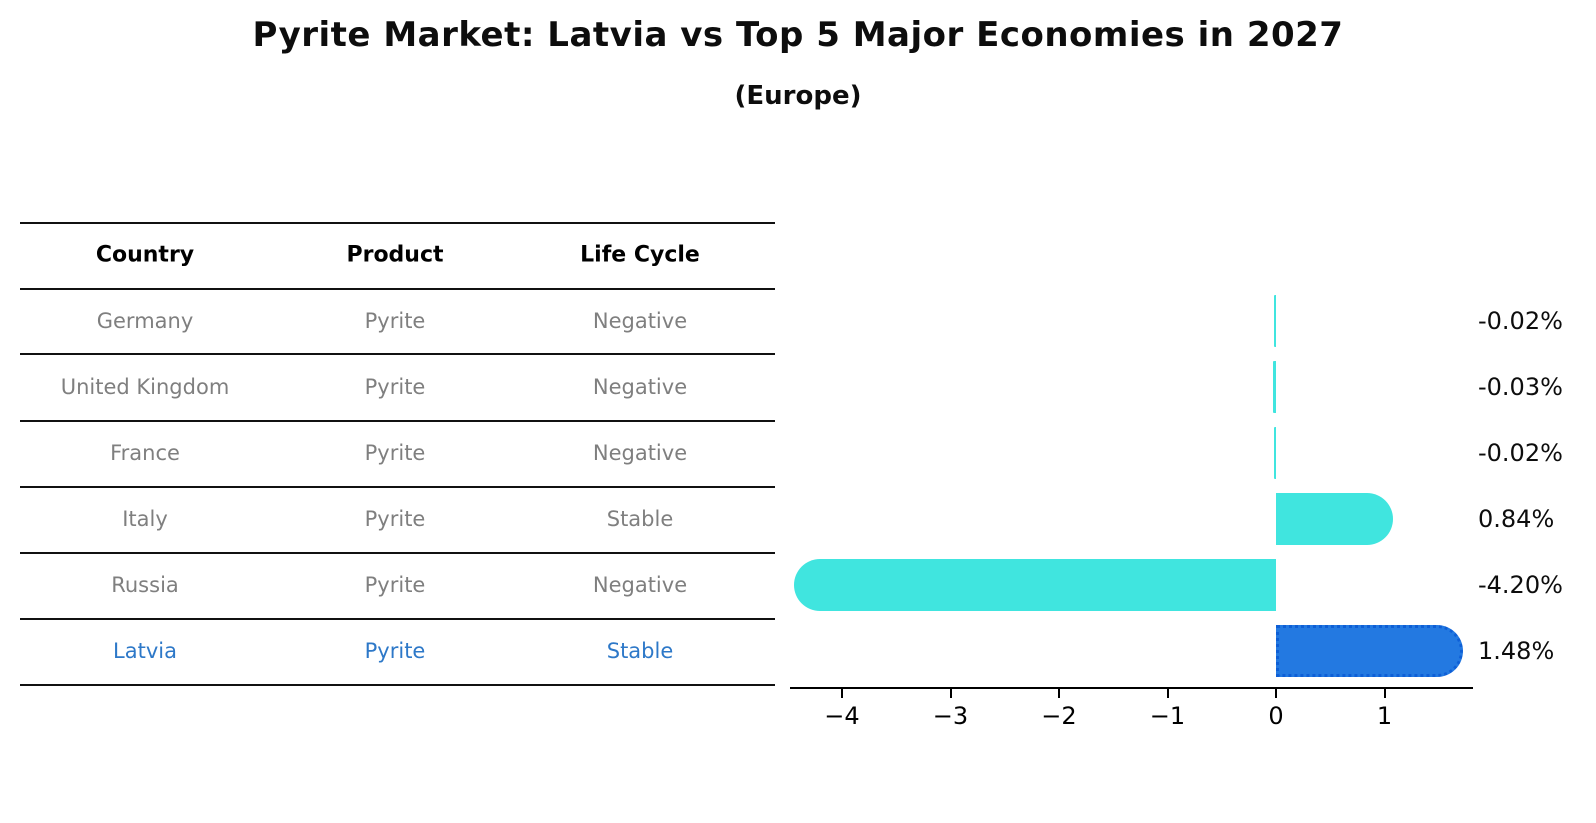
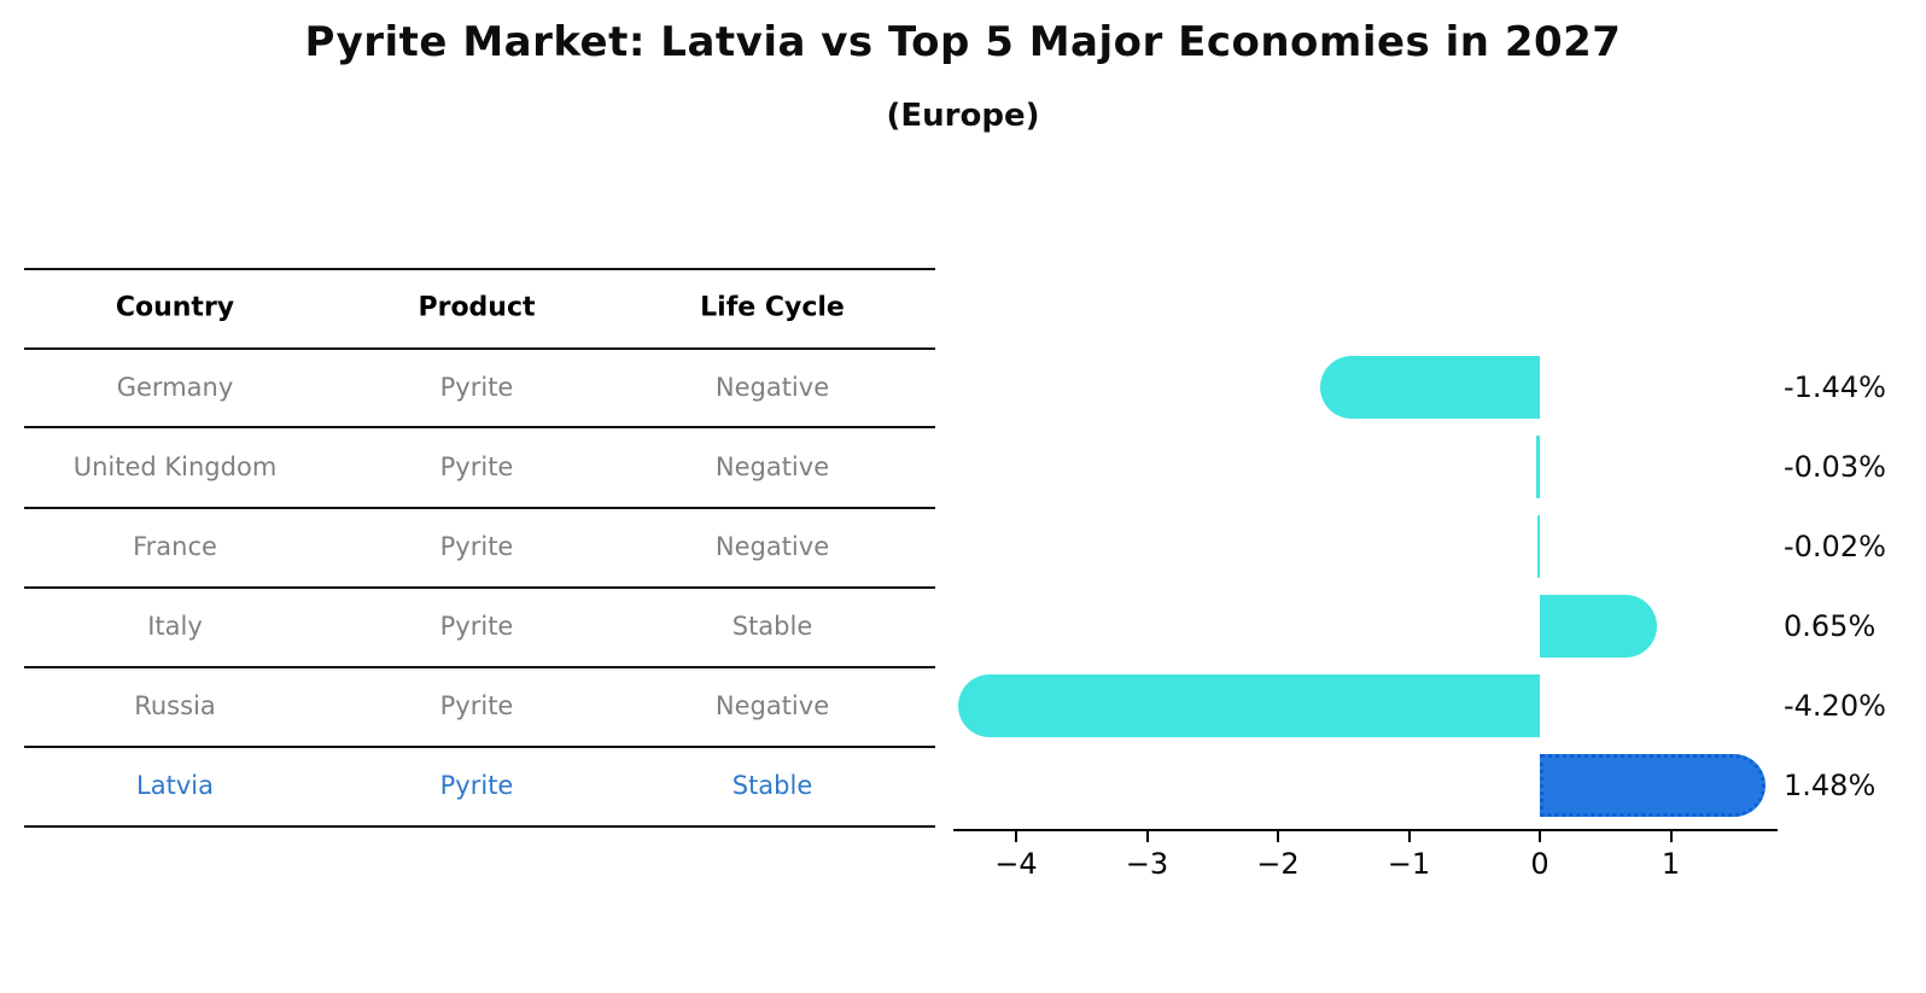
Germany: -0.02% -> -1.44%
Italy: 0.84% -> 0.65%
